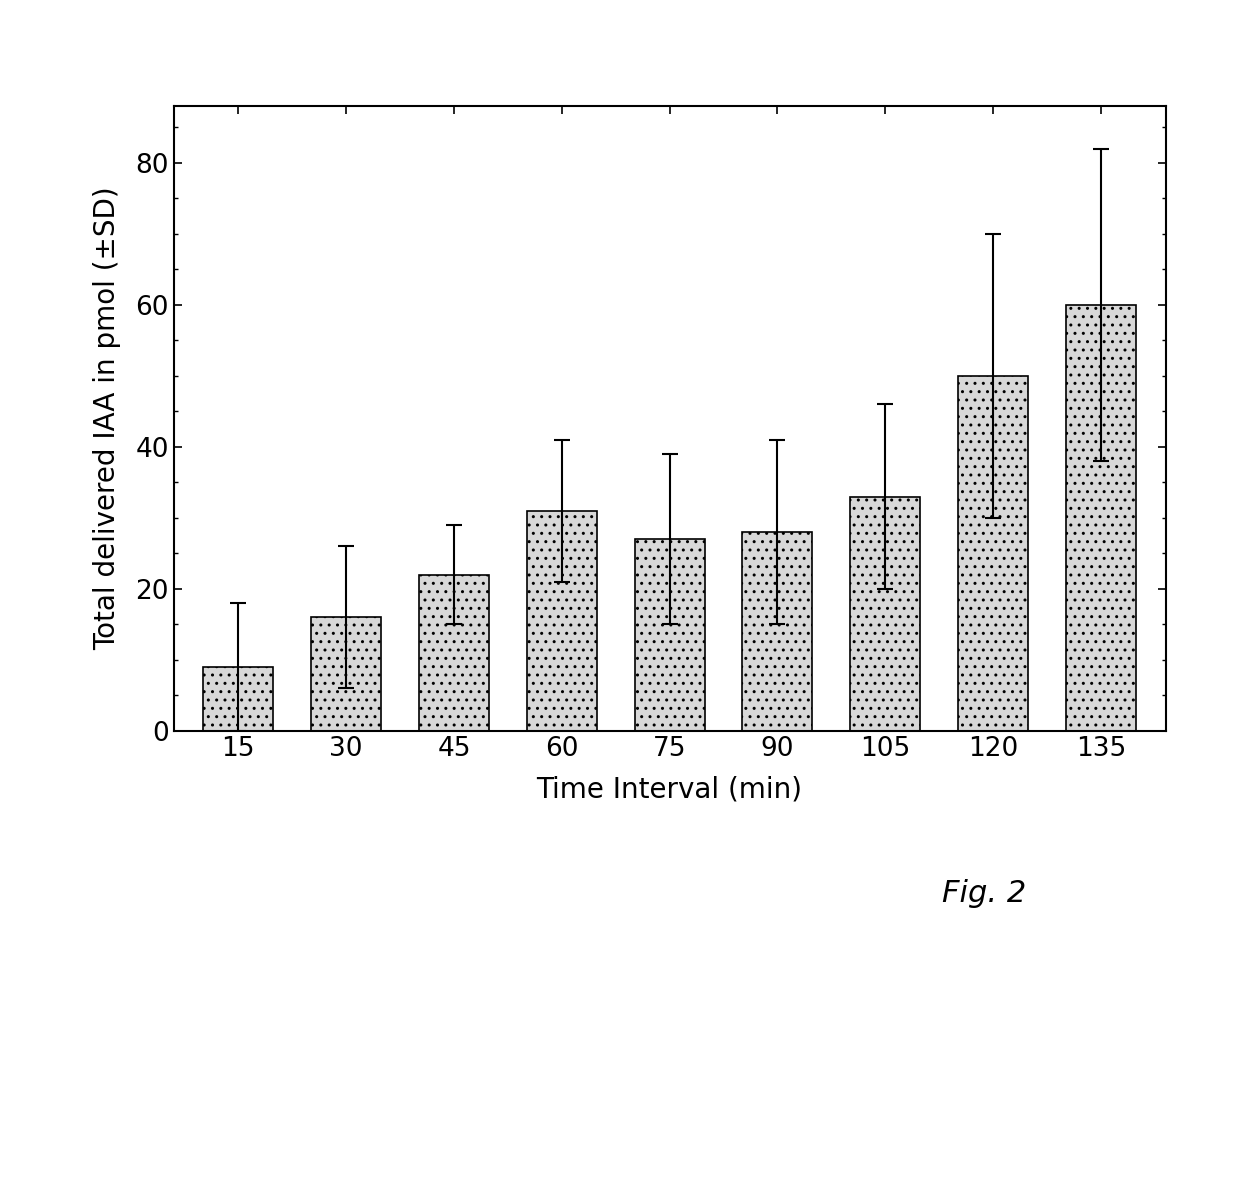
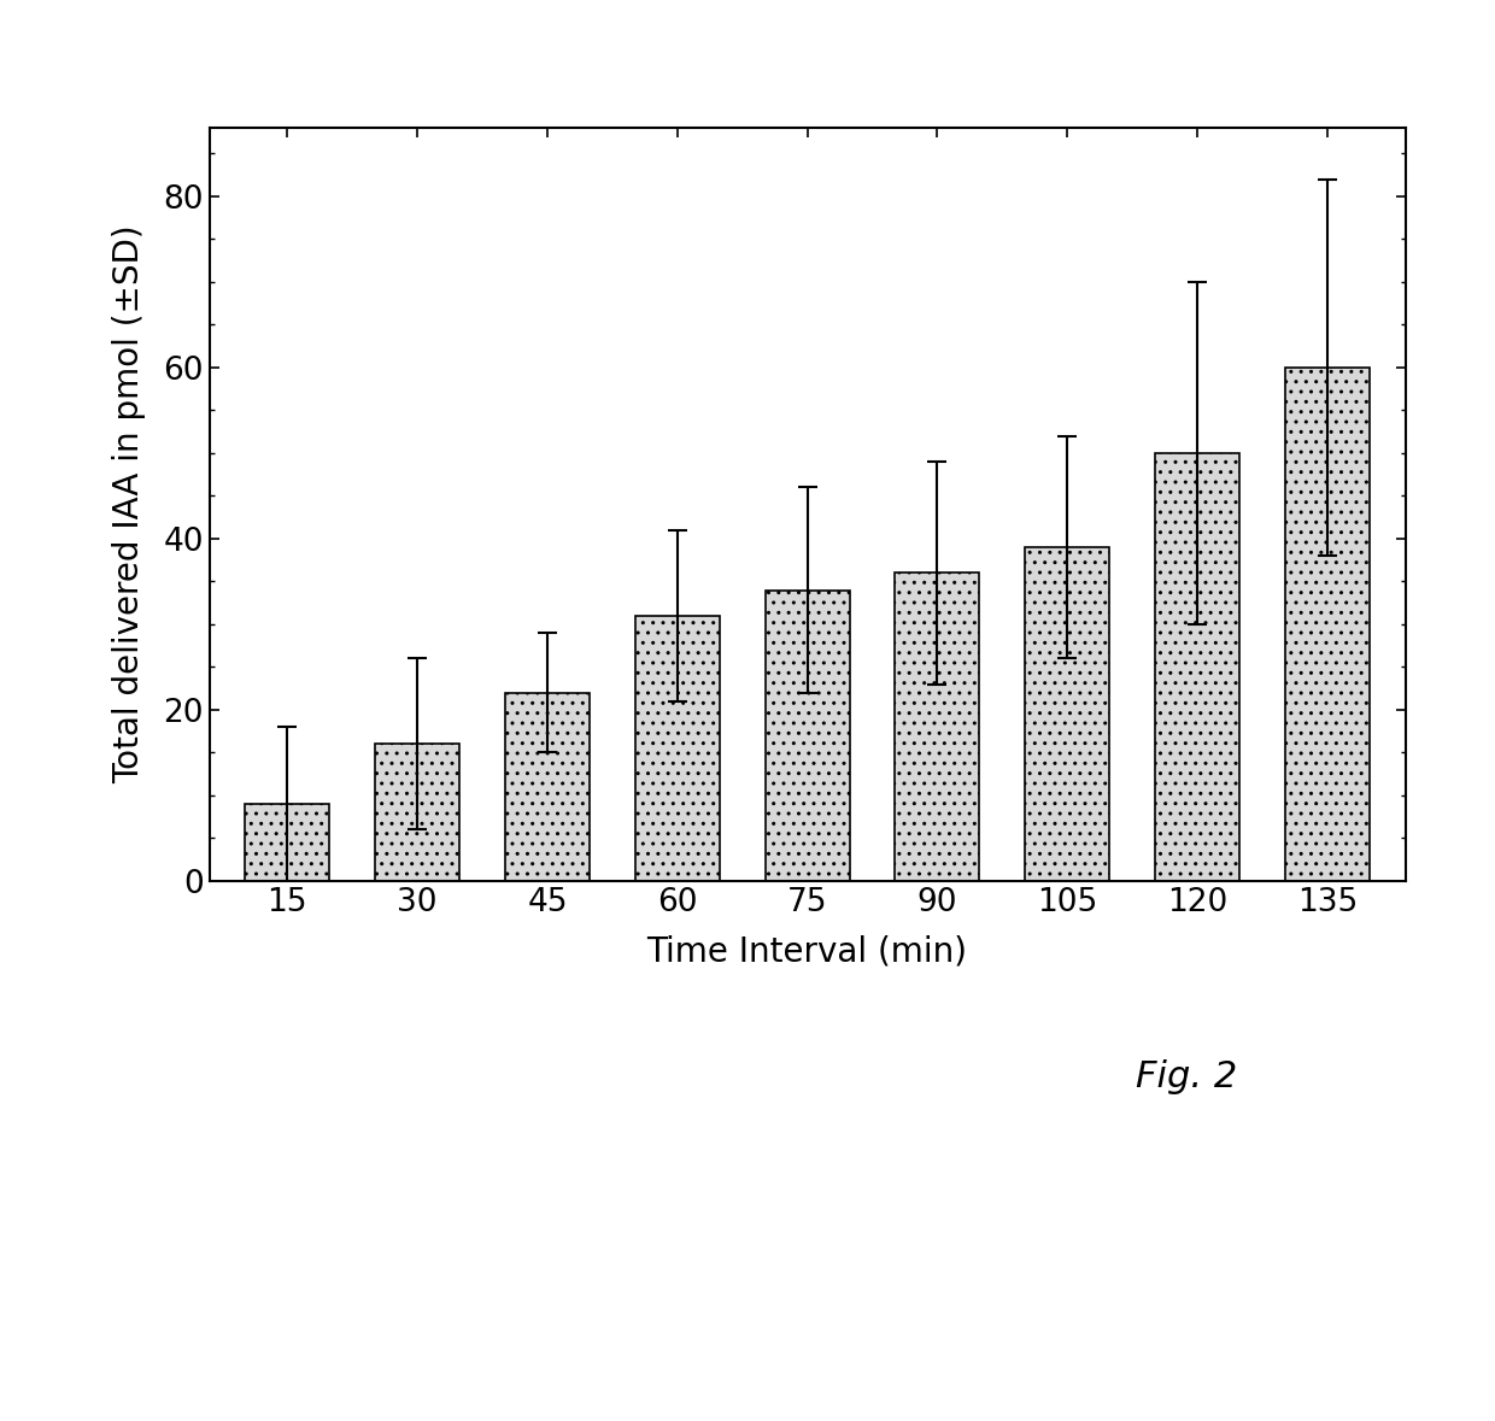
75: 27 -> 34
90: 28 -> 36
105: 33 -> 39
